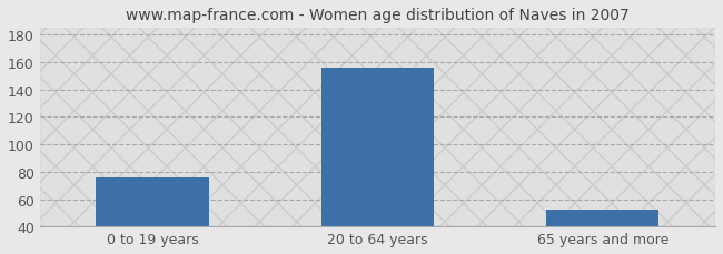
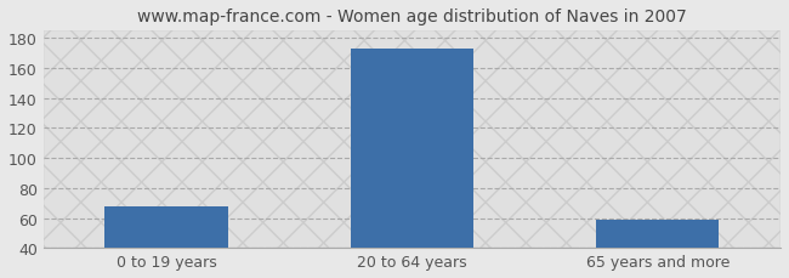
0 to 19 years: 76 -> 68
20 to 64 years: 156 -> 173
65 years and more: 52 -> 59
